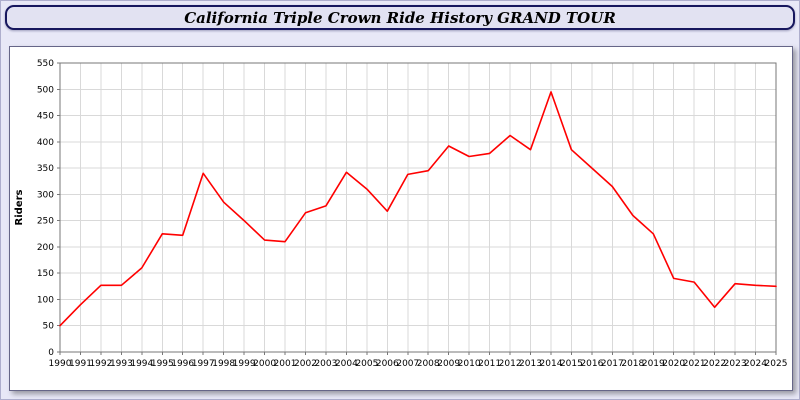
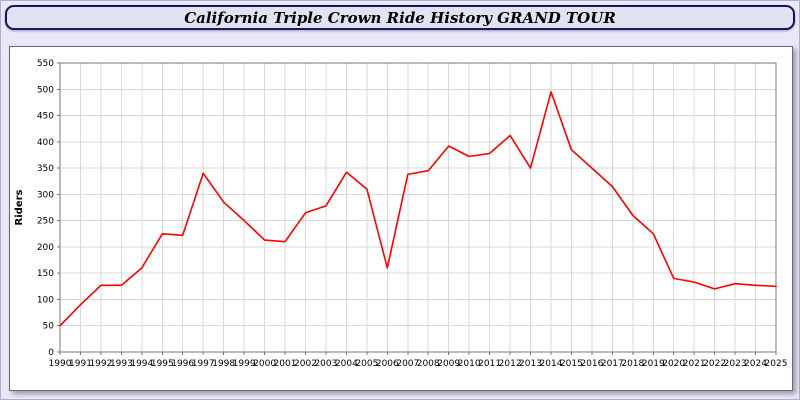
2006: 270 -> 160
2013: 380 -> 350
2022: 80 -> 120
